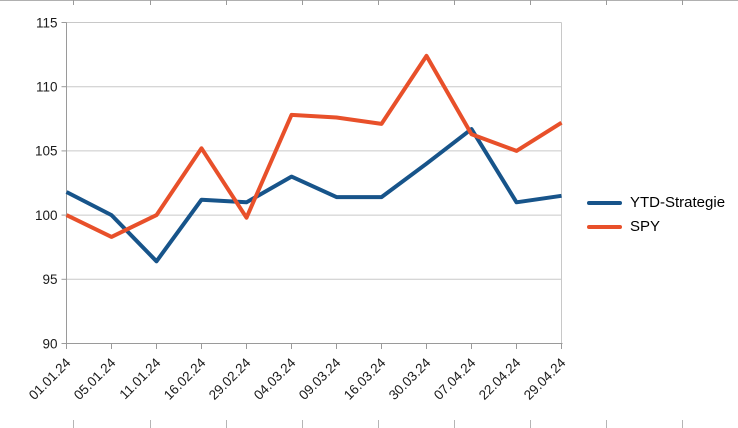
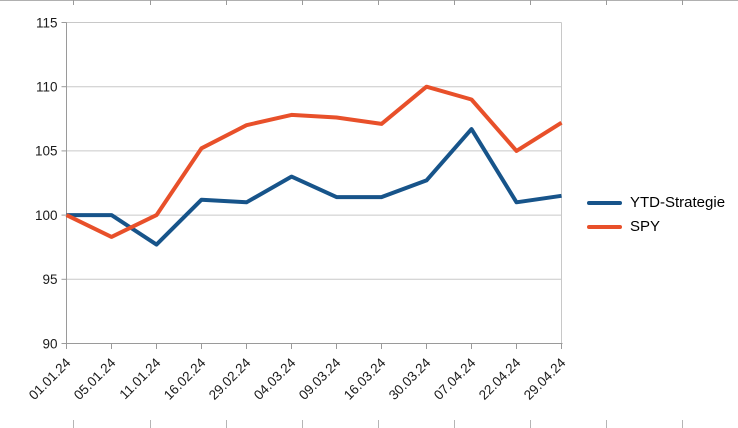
YTD-Strategie/01.01.24: 101.8 -> 100.0
YTD-Strategie/11.01.24: 96.4 -> 97.7
SPY/29.02.24: 99.8 -> 107.0
YTD-Strategie/30.03.24: 104.0 -> 102.7
SPY/30.03.24: 112.4 -> 110.0
SPY/07.04.24: 106.3 -> 109.0
